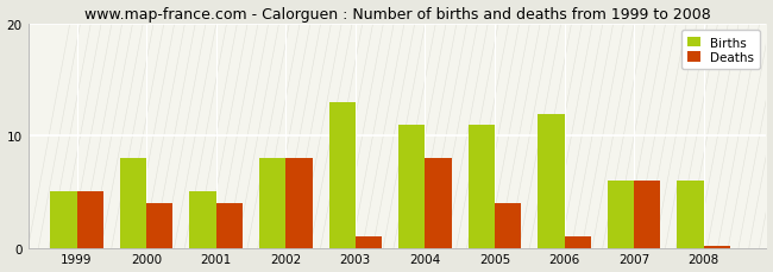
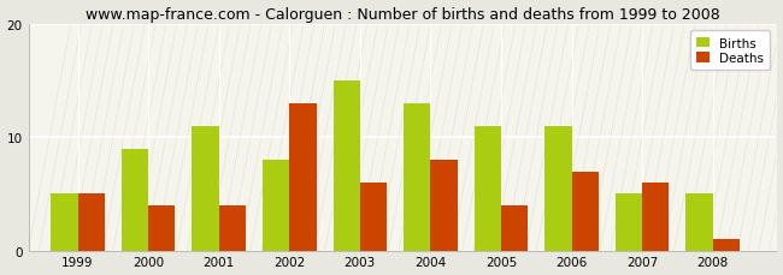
Births/2000: 8 -> 9
Births/2001: 5 -> 11
Deaths/2002: 8.0 -> 13.0
Births/2003: 13 -> 15
Deaths/2003: 1.0 -> 6.0
Births/2004: 11 -> 13
Births/2006: 12 -> 11
Deaths/2006: 1.0 -> 7.0
Births/2007: 6 -> 5
Births/2008: 6 -> 5
Deaths/2008: 0.2 -> 1.0
